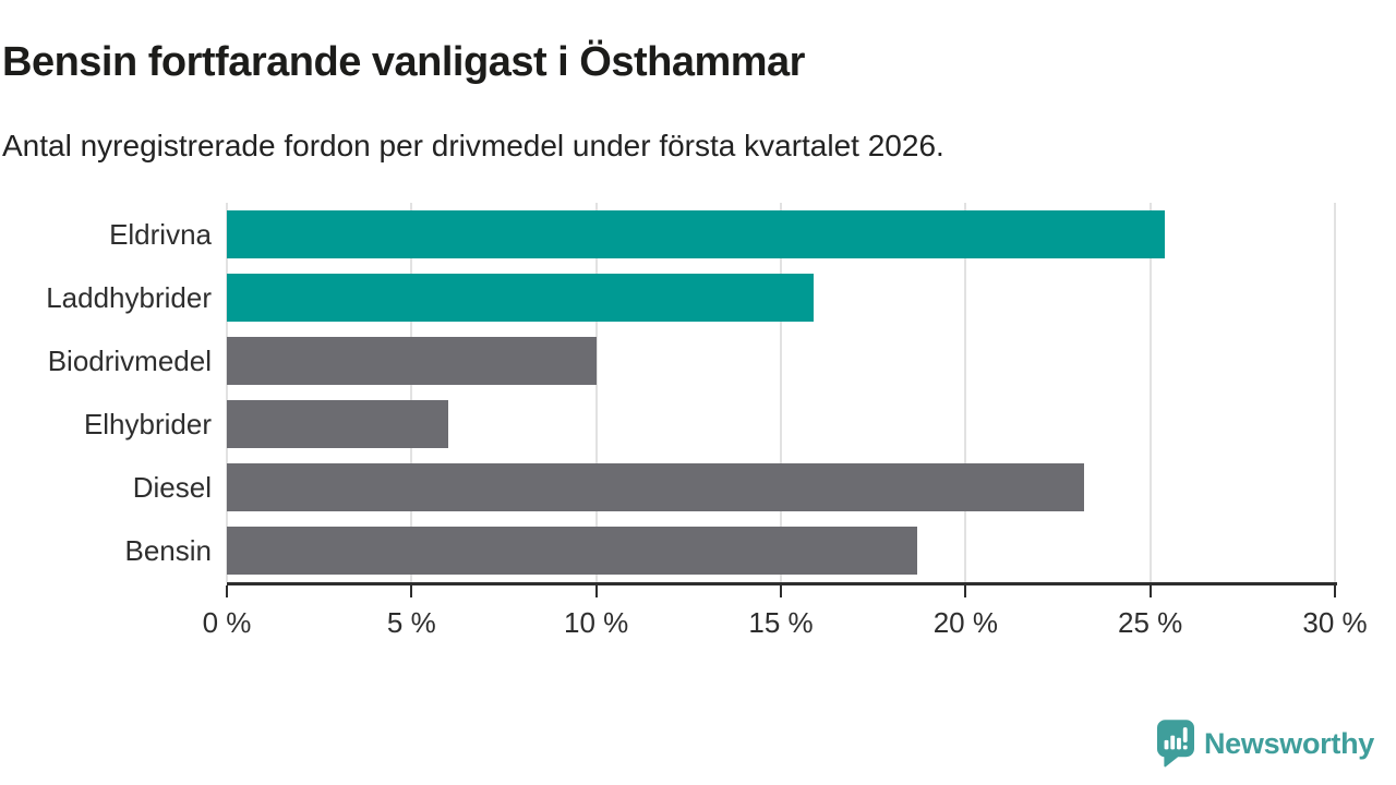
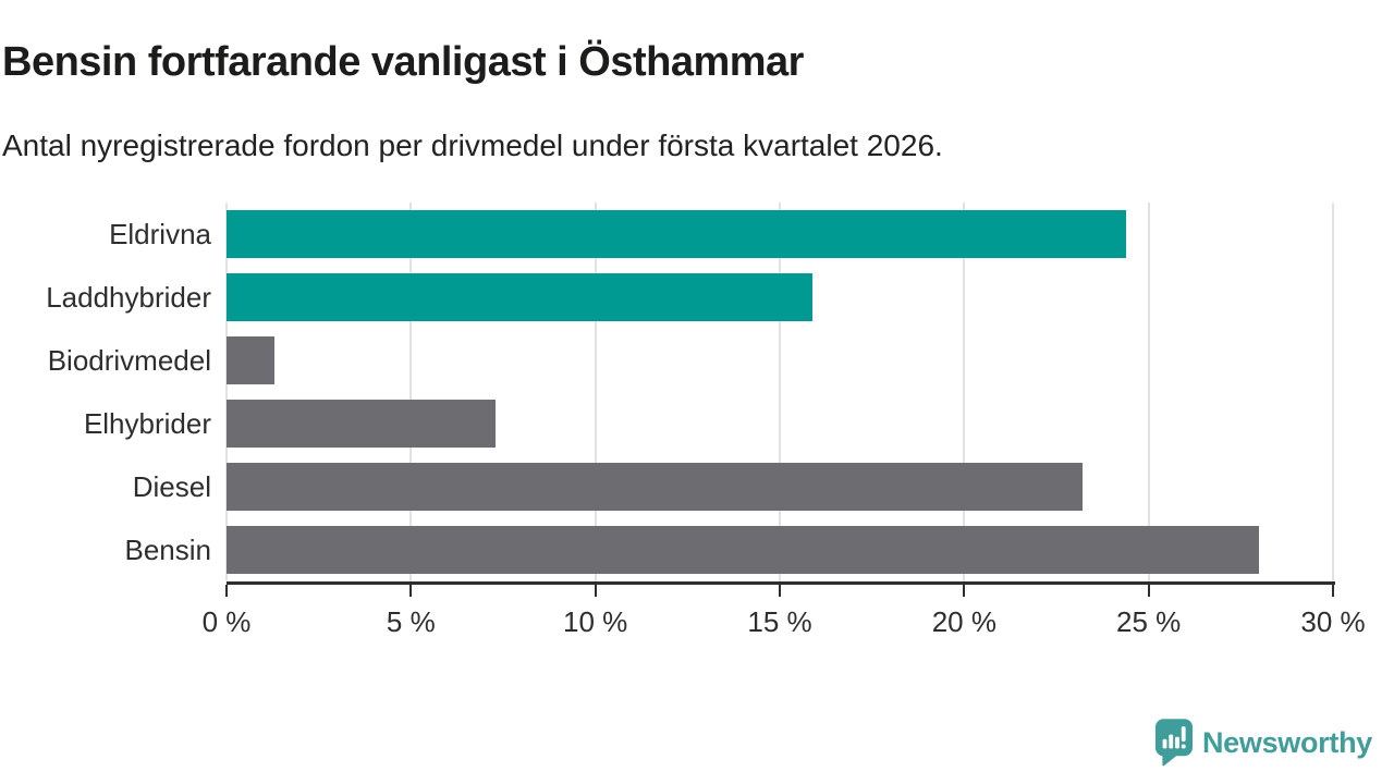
Eldrivna: 25.4% -> 24.4%
Biodrivmedel: 10.0% -> 1.3%
Elhybrider: 6.0% -> 7.3%
Bensin: 18.7% -> 28.0%
